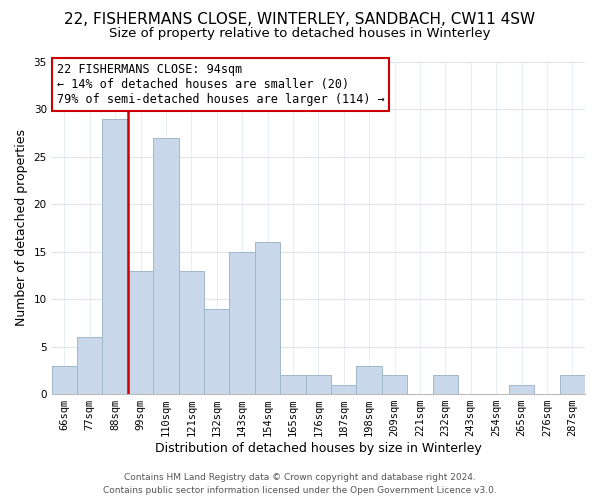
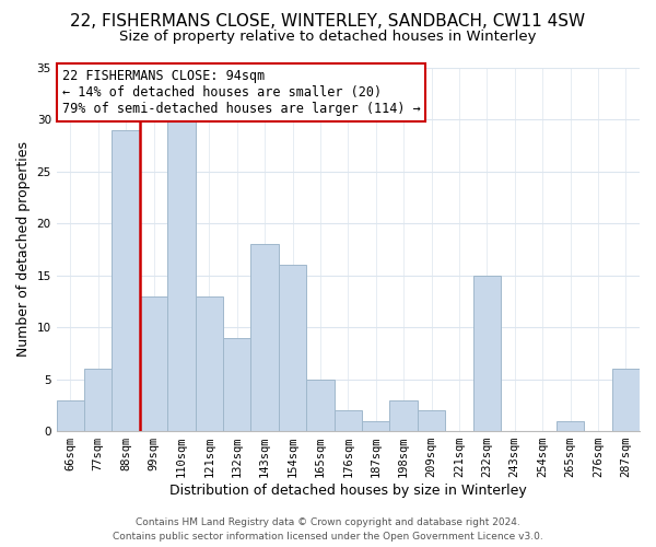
110sqm: 27 -> 30
143sqm: 15 -> 18
165sqm: 2 -> 5
232sqm: 2 -> 15
287sqm: 2 -> 6
